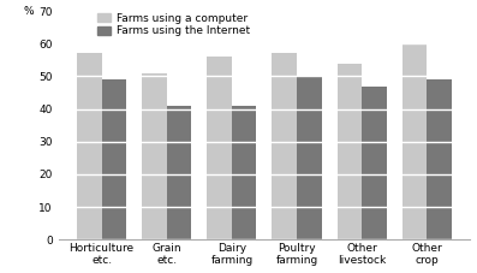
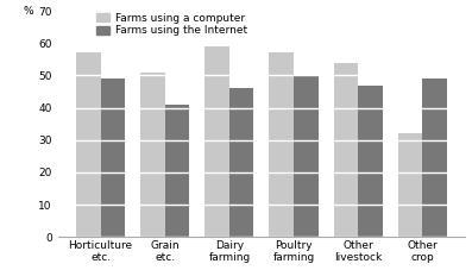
Farms using a computer/Dairy farming: 56 -> 59
Farms using the Internet/Dairy farming: 41 -> 46
Farms using a computer/Other crop: 60 -> 32
